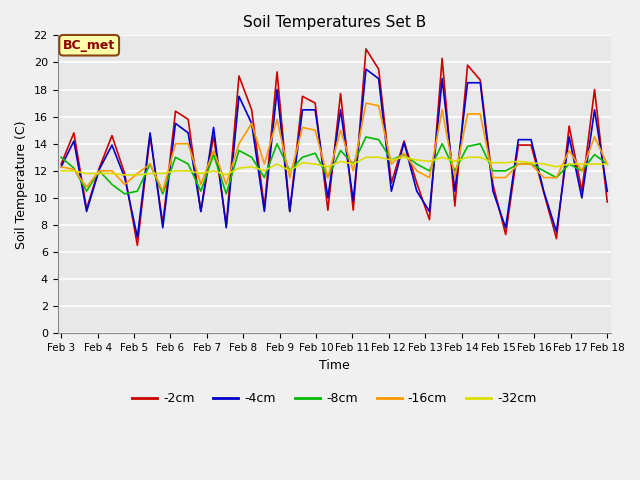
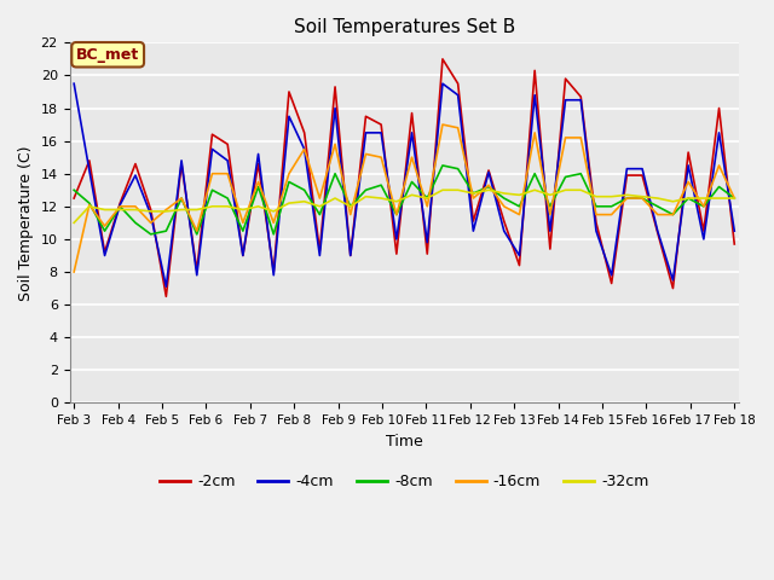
-4cm/Feb 3: 12.3 -> 19.5
-16cm/Feb 3: 12.3 -> 8.0
-32cm/Feb 3: 12.0 -> 11.0
